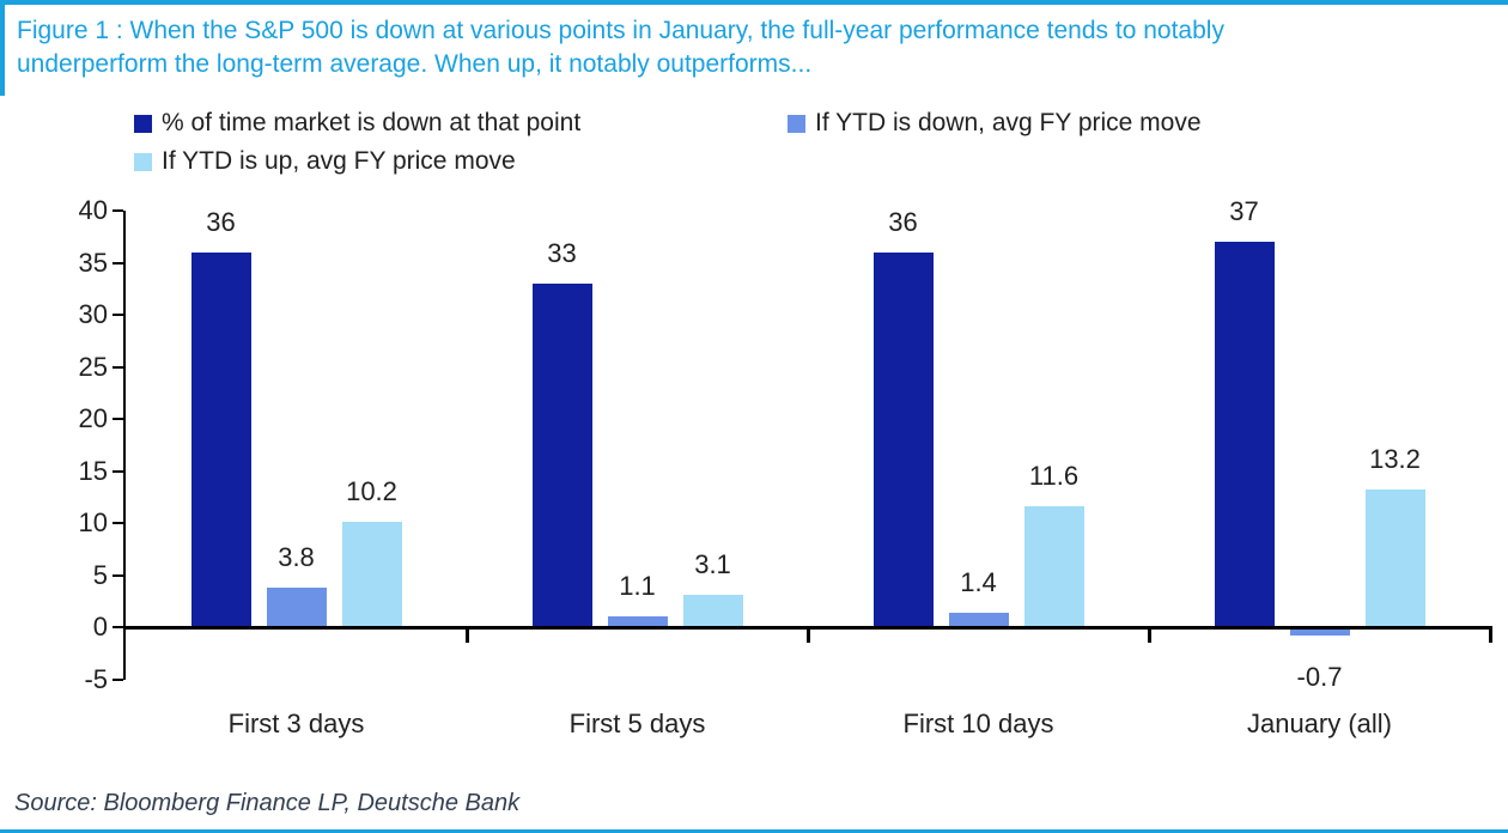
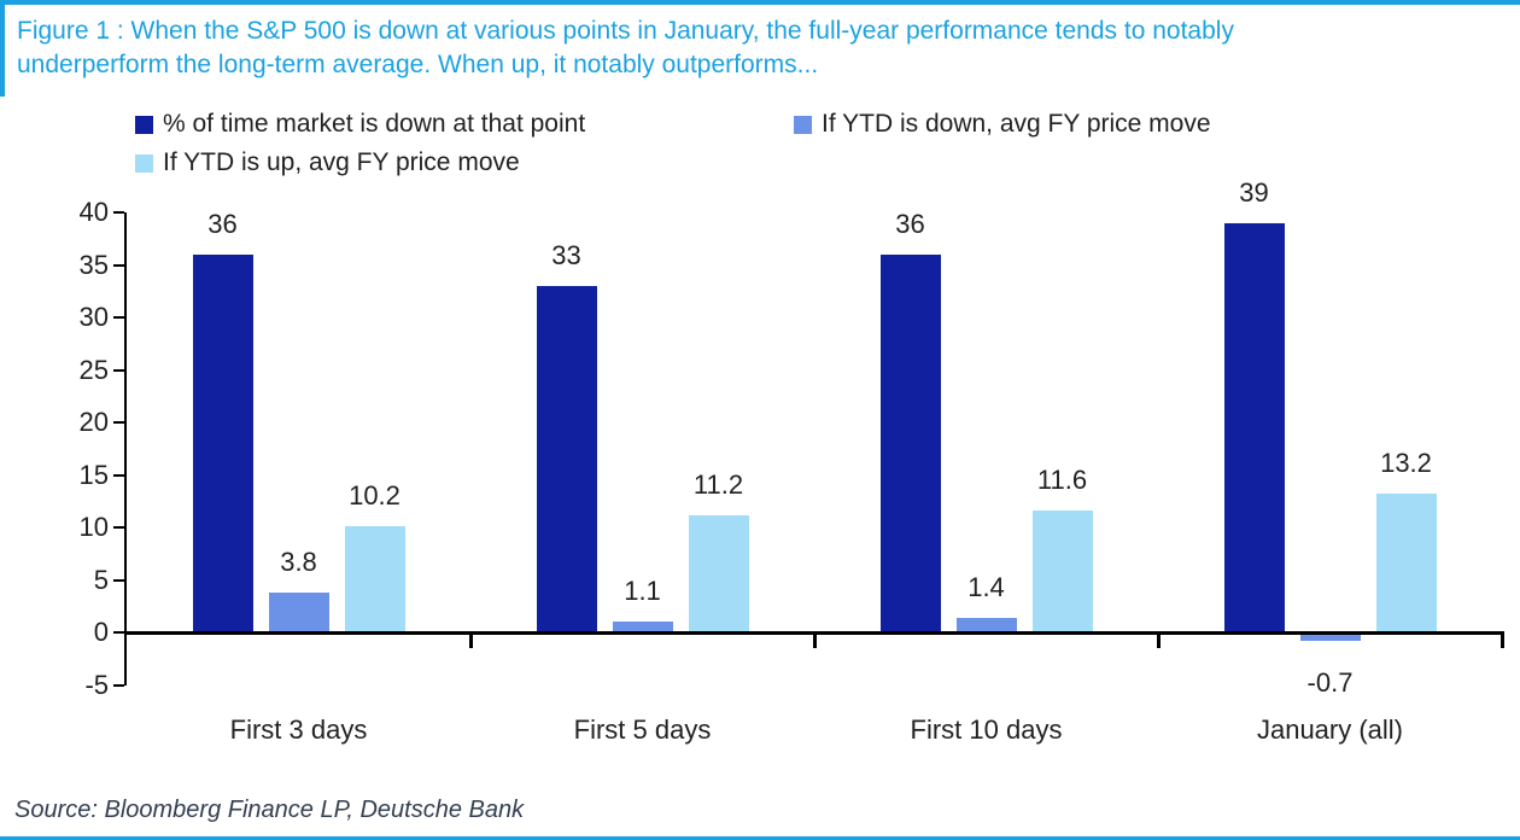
If YTD is up, avg FY price move/First 5 days: 3.1 -> 11.2
% of time market is down at that point/January (all): 37 -> 39
